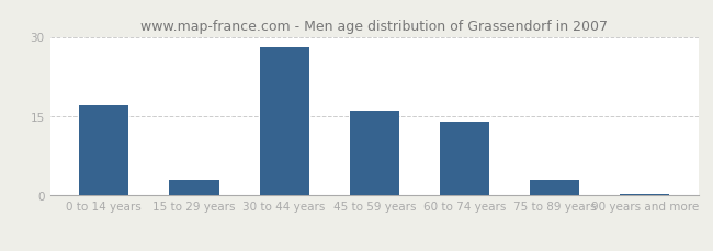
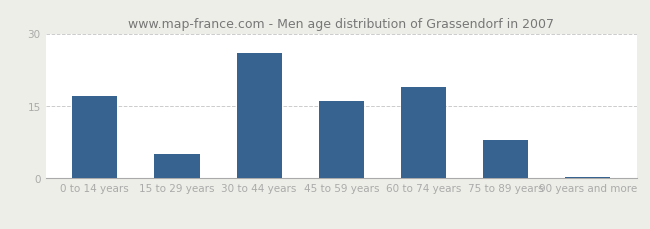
15 to 29 years: 3.0 -> 5.0
30 to 44 years: 28.0 -> 26.0
60 to 74 years: 14.0 -> 19.0
75 to 89 years: 3.0 -> 8.0
